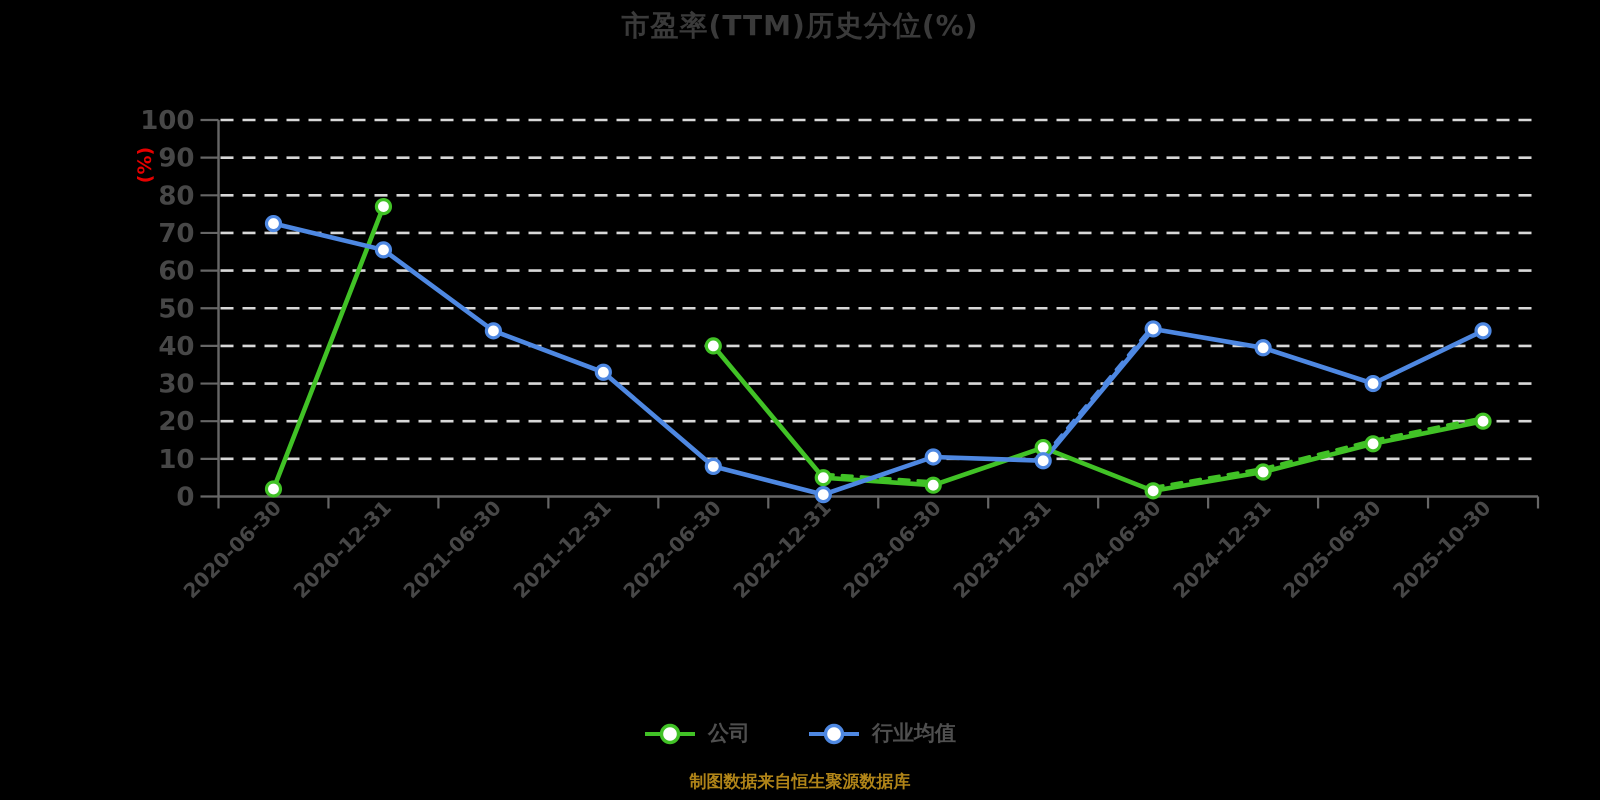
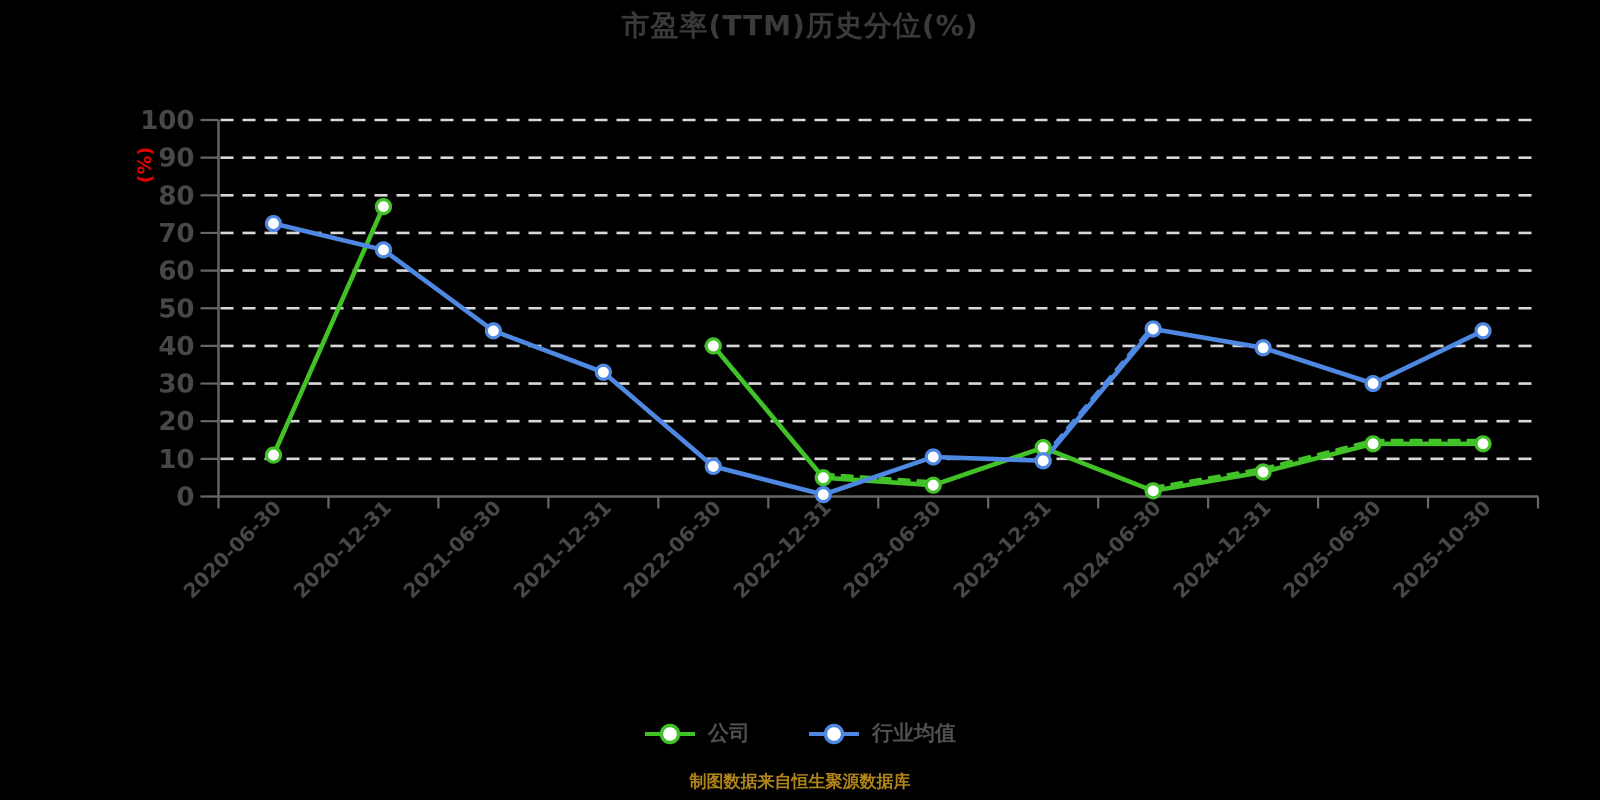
公司/2020-06-30: 2 -> 11
公司/2025-10-30: 20 -> 14
